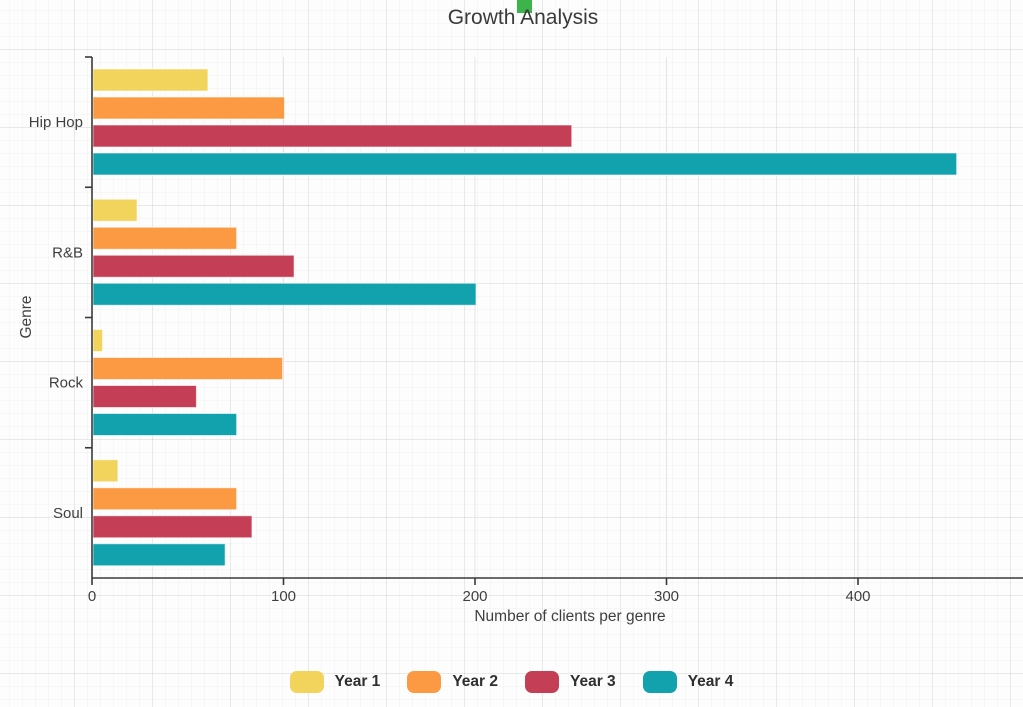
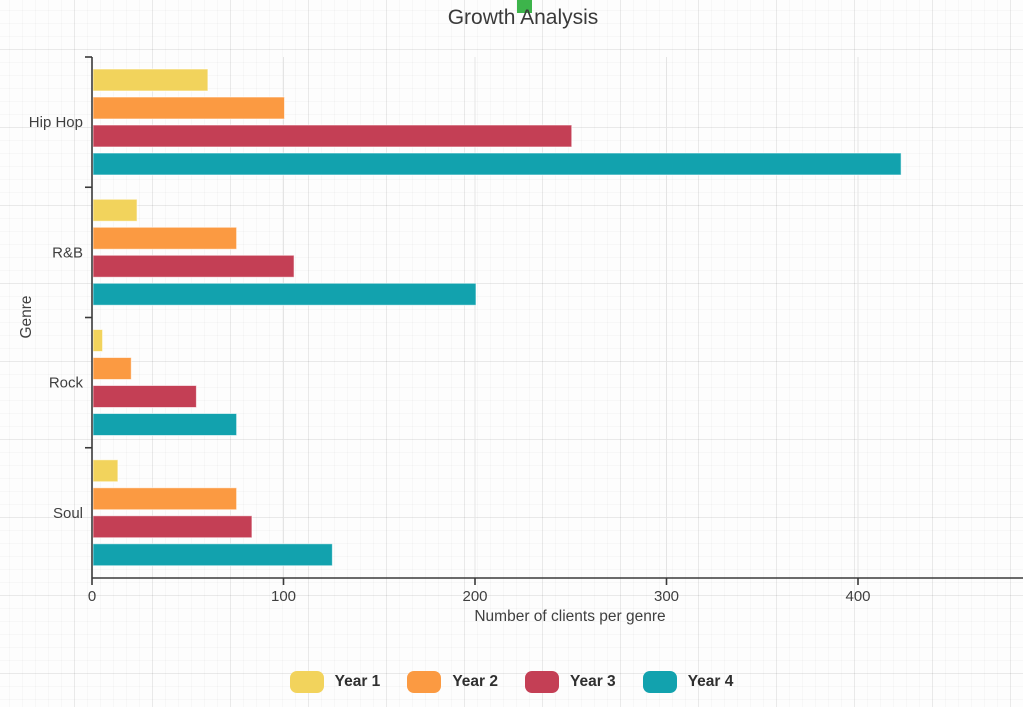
Year 4/Hip Hop: 451 -> 422
Year 2/Rock: 99 -> 20
Year 4/Soul: 69 -> 125
